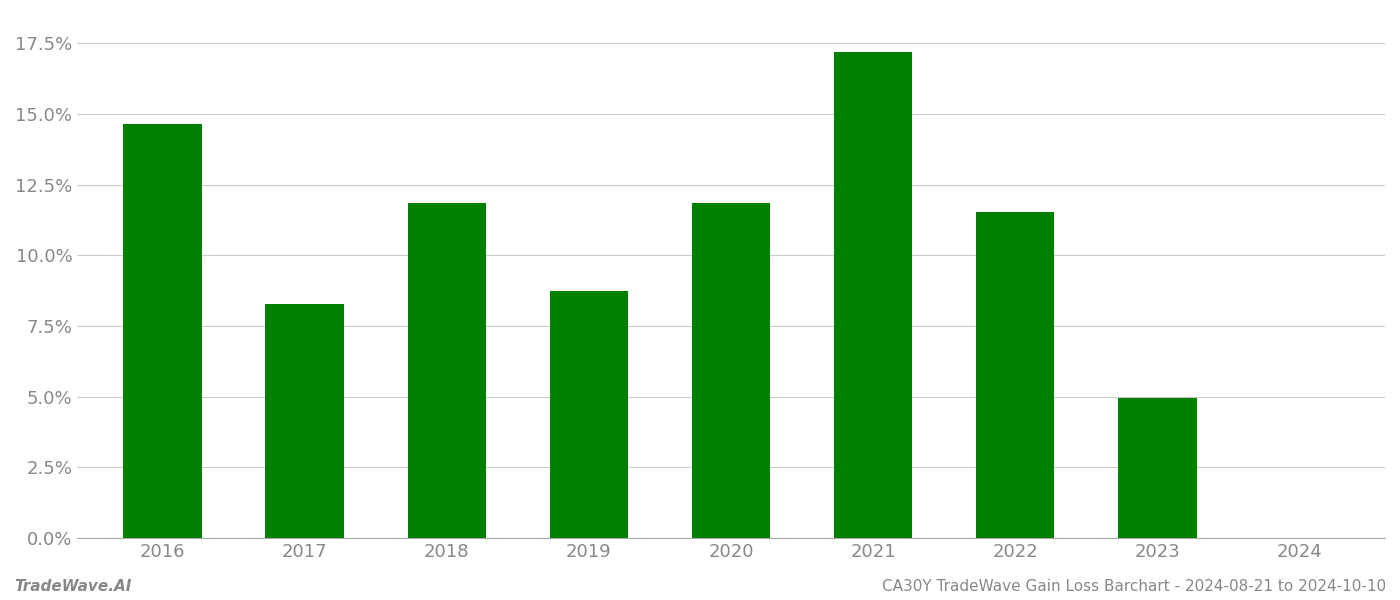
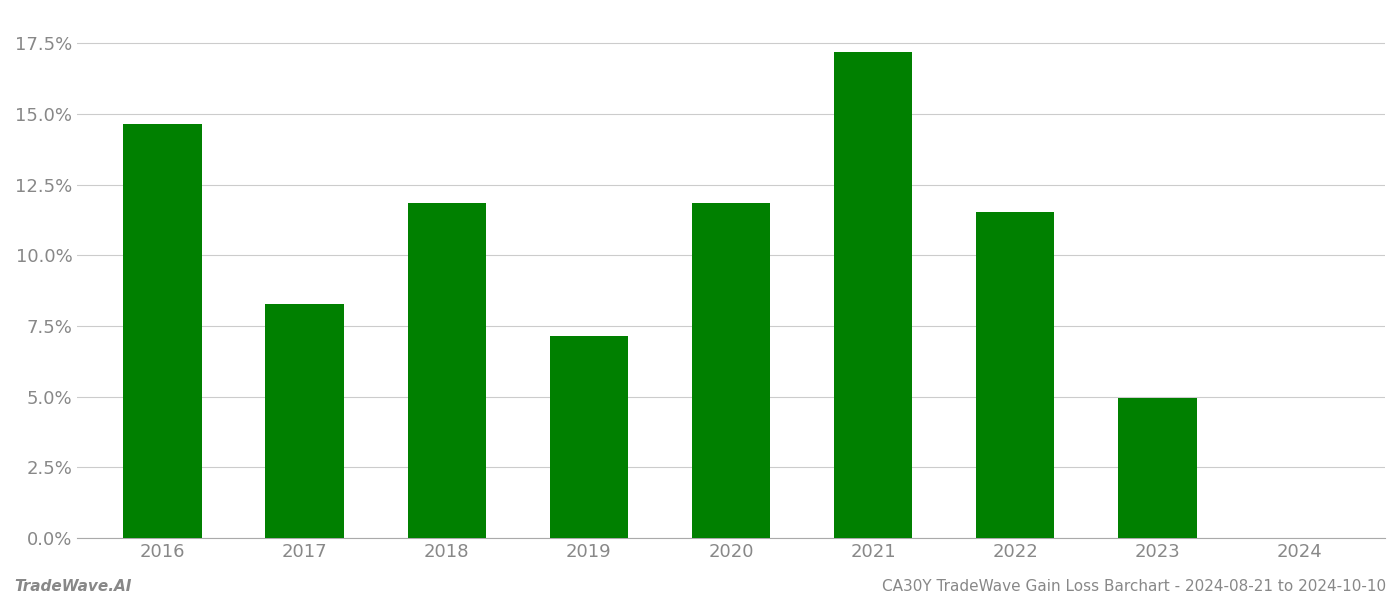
2019: 8.73% -> 7.15%
